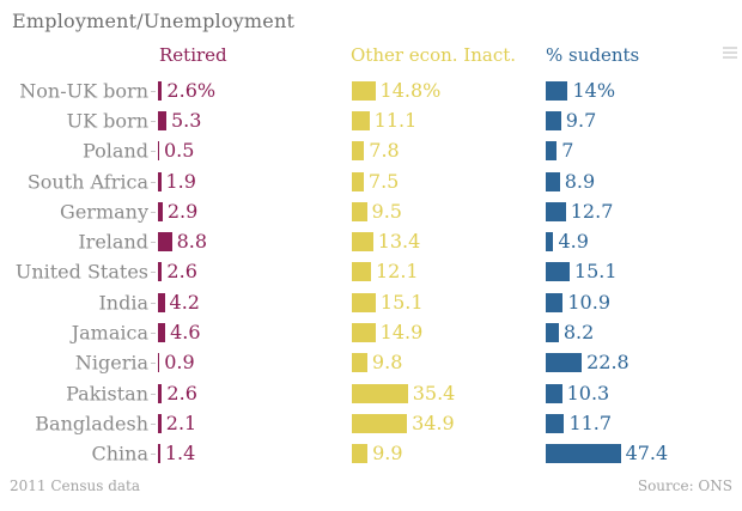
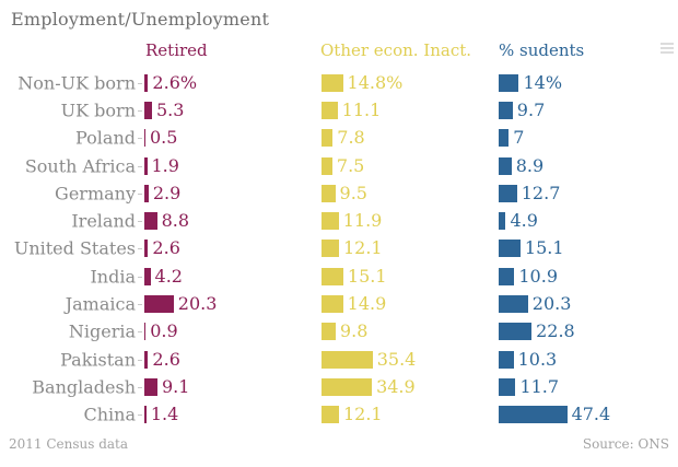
Other econ. Inact./Ireland: 13.4 -> 11.9
Retired/Jamaica: 4.6 -> 20.3
% sudents/Jamaica: 8.2 -> 20.3
Retired/Bangladesh: 2.1 -> 9.1
Other econ. Inact./China: 9.9 -> 12.1
